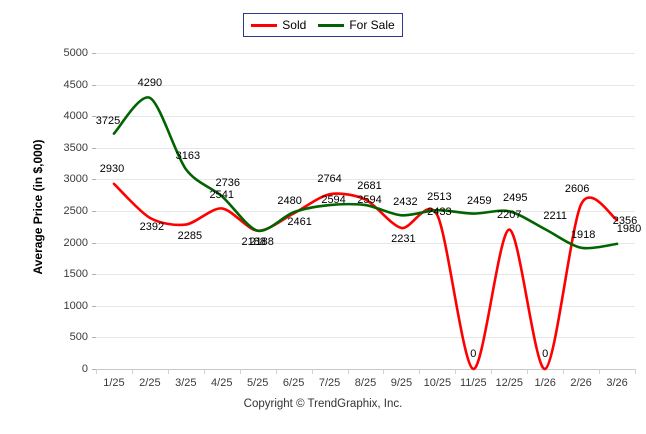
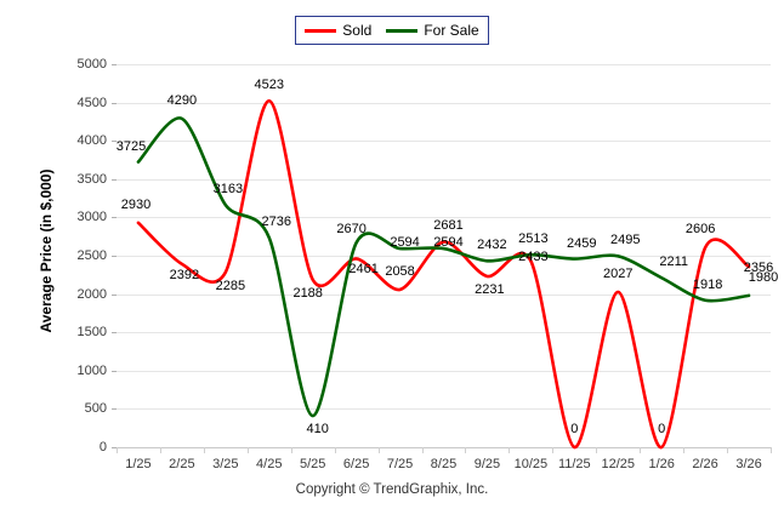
Sold/4/25: 2541 -> 4523
For Sale/5/25: 2188 -> 410
For Sale/6/25: 2480 -> 2670
Sold/7/25: 2764 -> 2058
Sold/12/25: 2207 -> 2027
